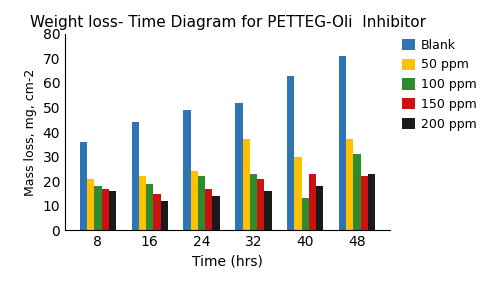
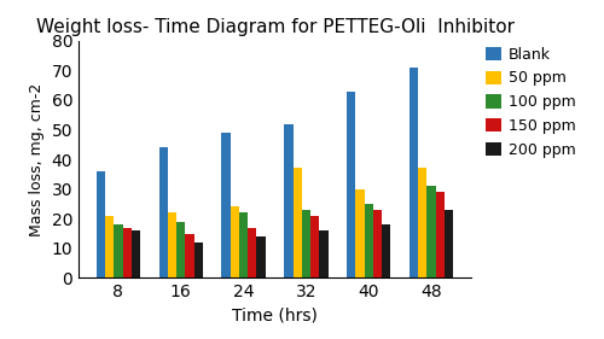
100 ppm/40: 13 -> 25
150 ppm/48: 22 -> 29
